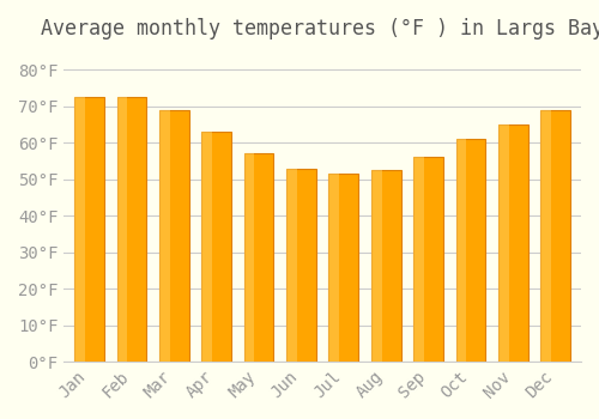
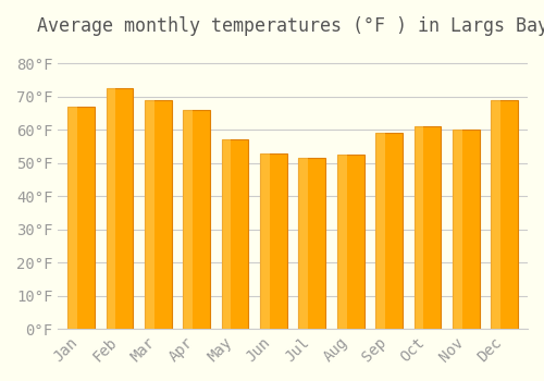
Jan: 72.5°F -> 67.0°F
Apr: 63.0°F -> 66.0°F
Sep: 56.0°F -> 59.0°F
Nov: 65.0°F -> 60.0°F
